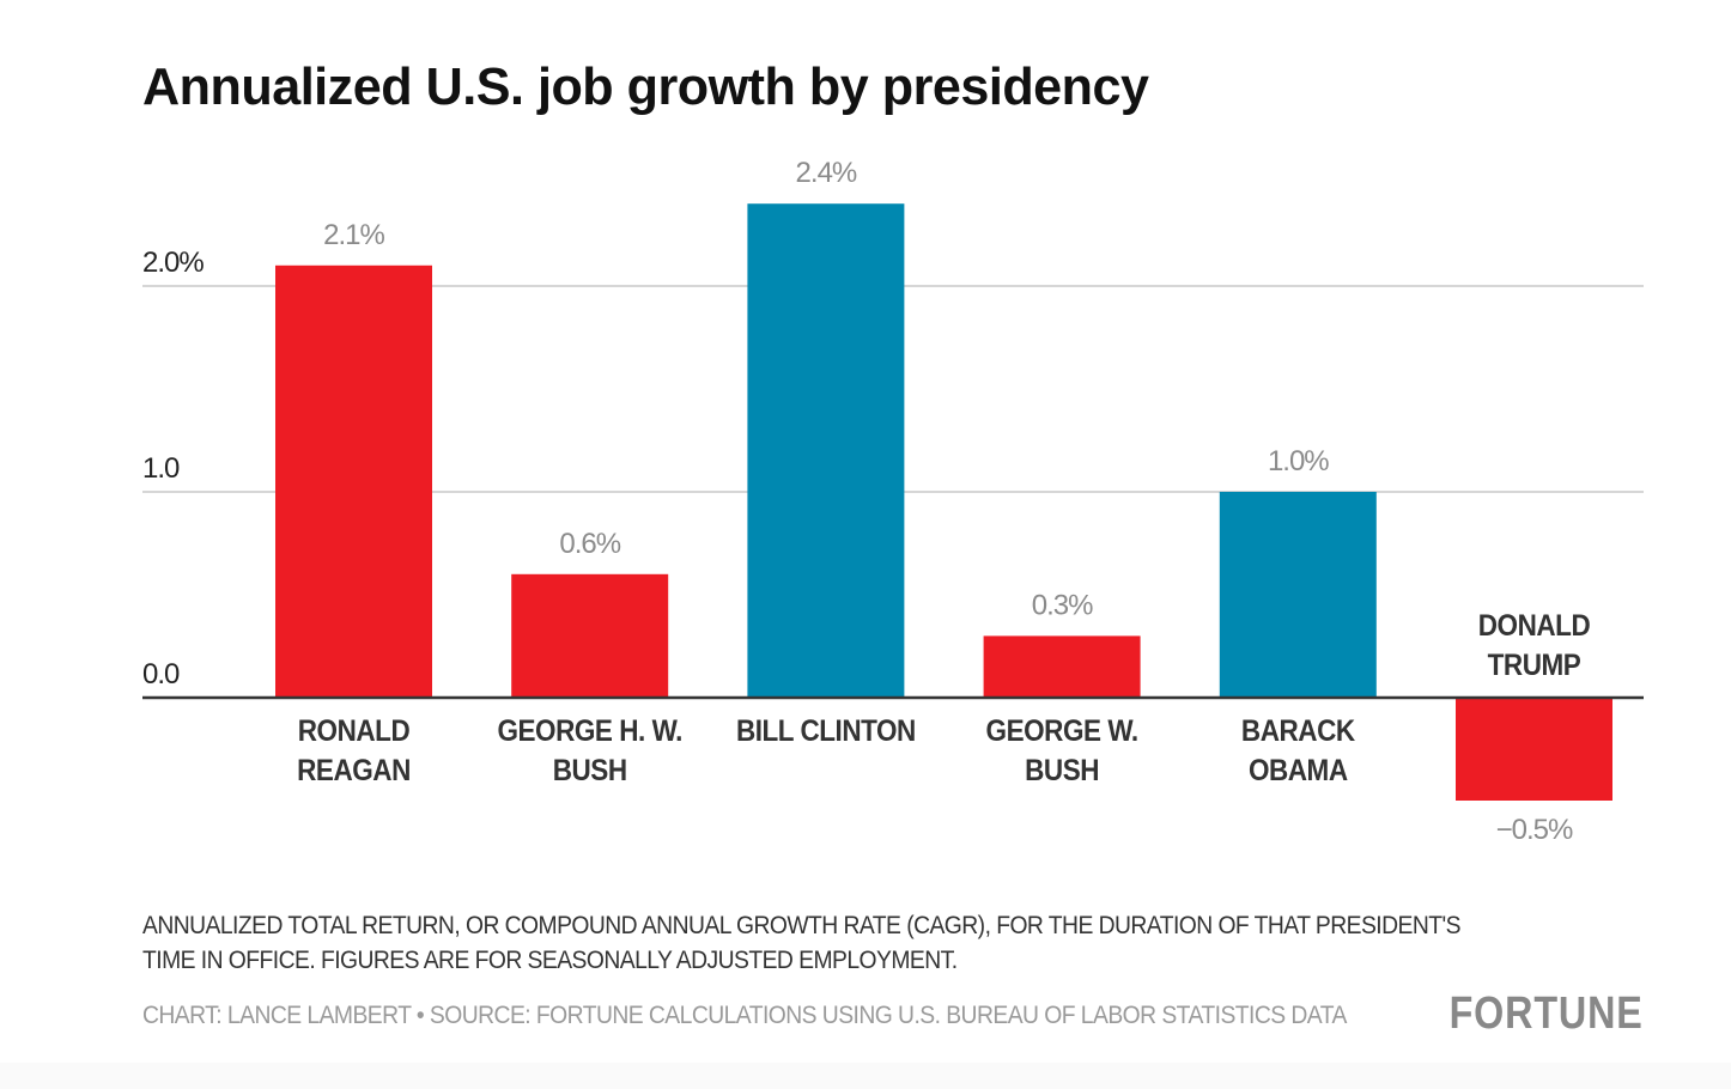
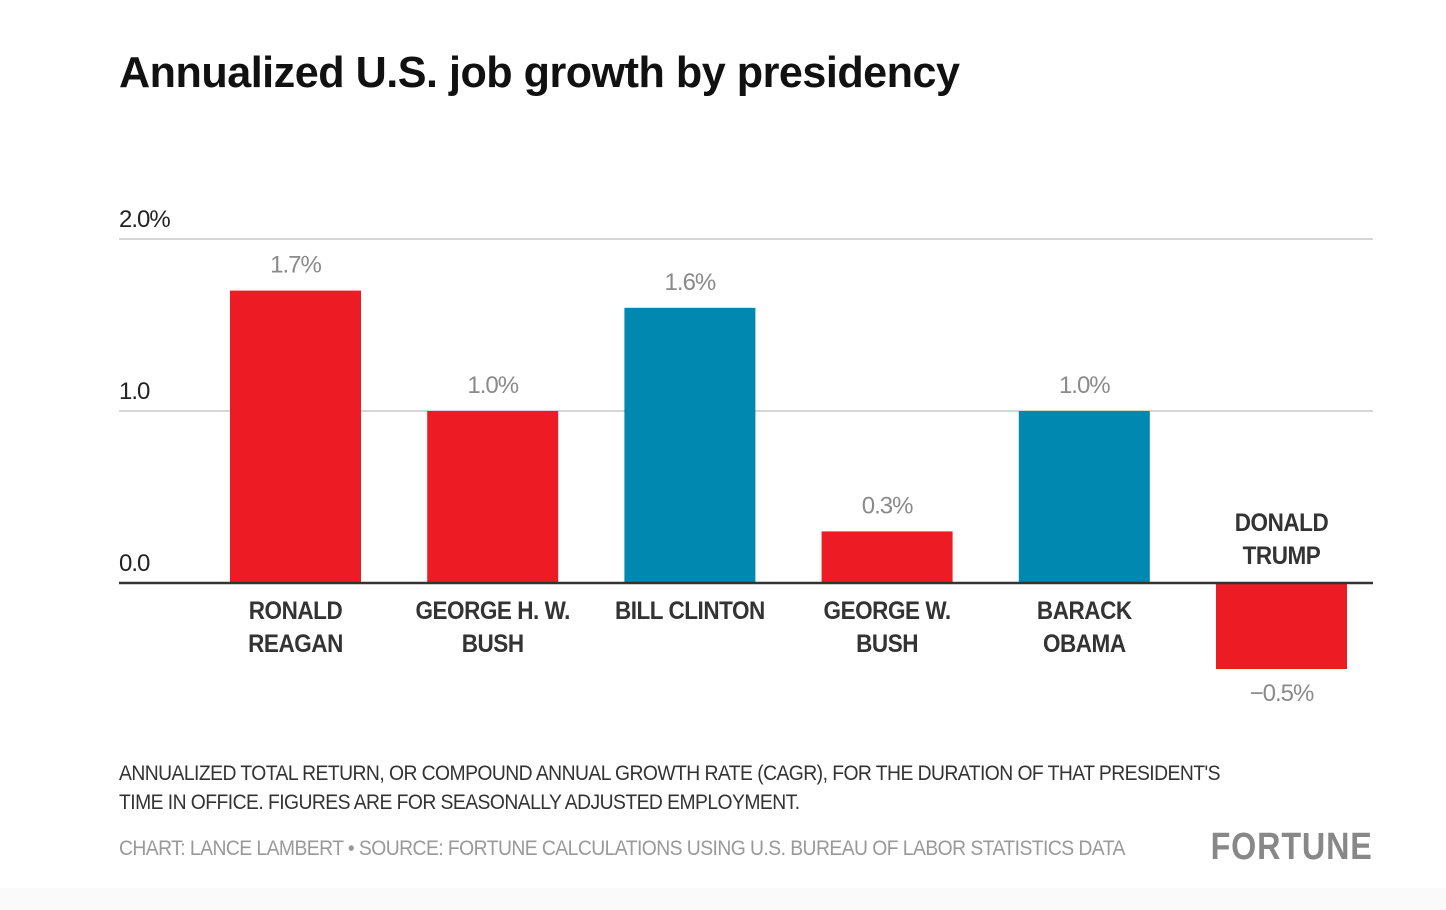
RONALD REAGAN: 2.1% -> 1.7%
GEORGE H. W. BUSH: 0.6% -> 1.0%
BILL CLINTON: 2.4% -> 1.6%
